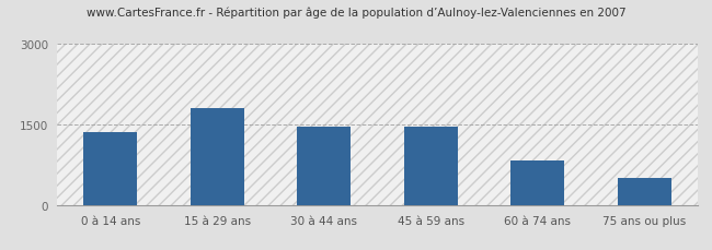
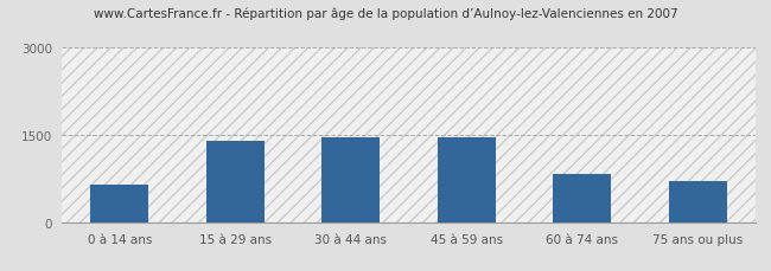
0 à 14 ans: 1350 -> 650
15 à 29 ans: 1800 -> 1400
75 ans ou plus: 500 -> 700
